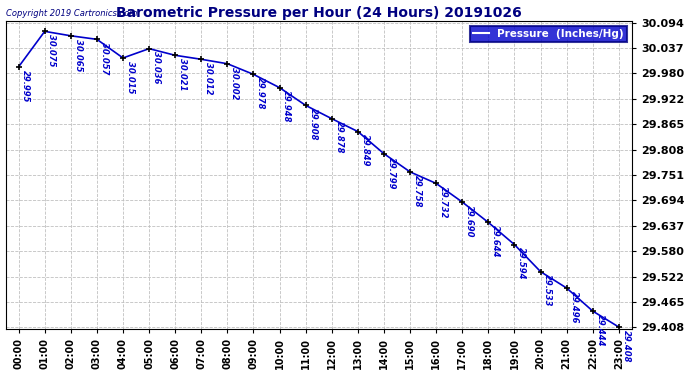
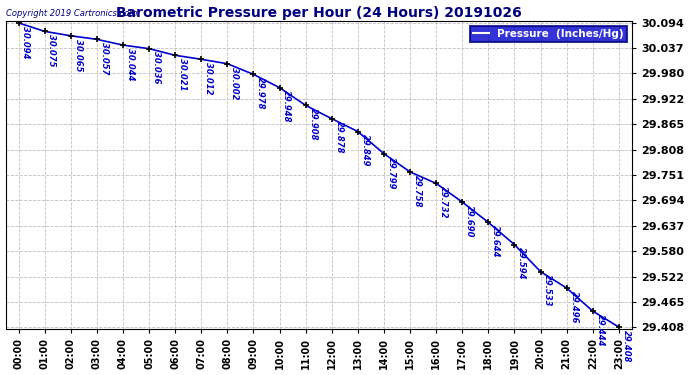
00:00: 29.995 -> 30.094
04:00: 30.015 -> 30.044
